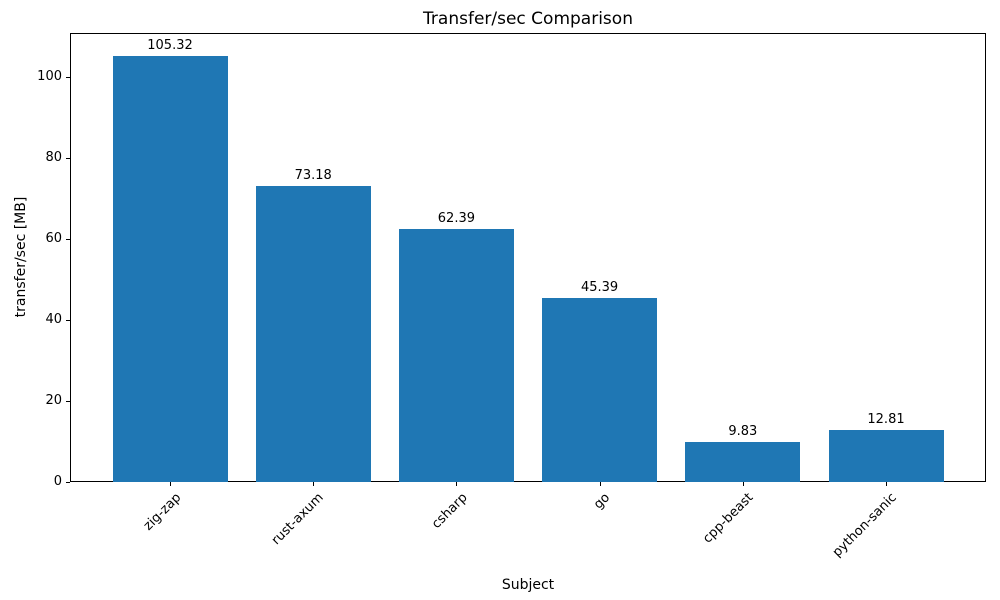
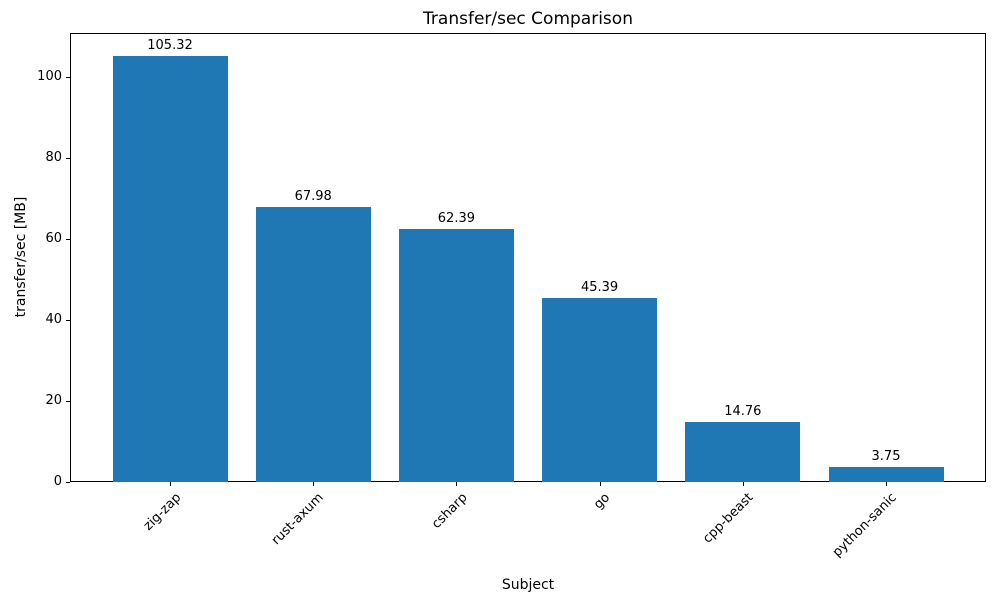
rust-axum: 73.18 -> 67.98
cpp-beast: 9.83 -> 14.76
python-sanic: 12.81 -> 3.75
